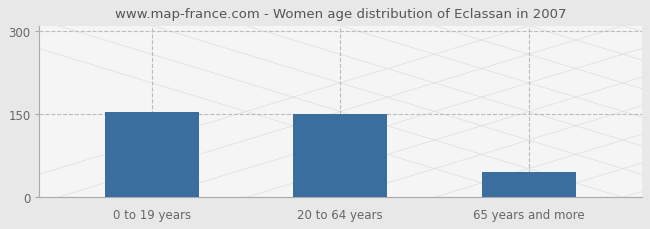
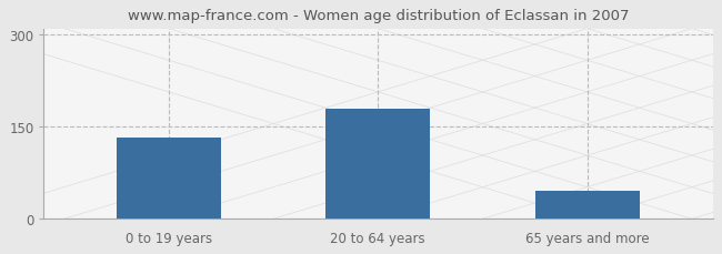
0 to 19 years: 154 -> 133
20 to 64 years: 150 -> 180
